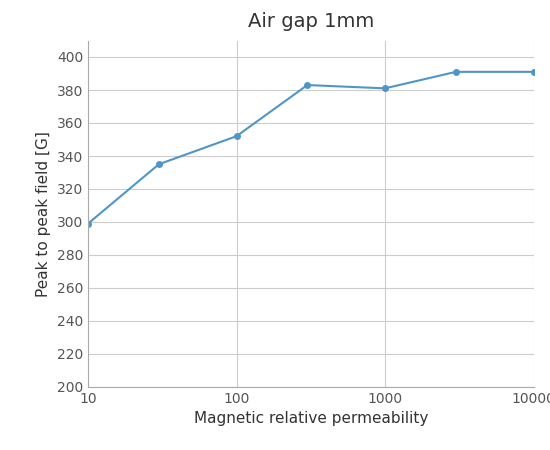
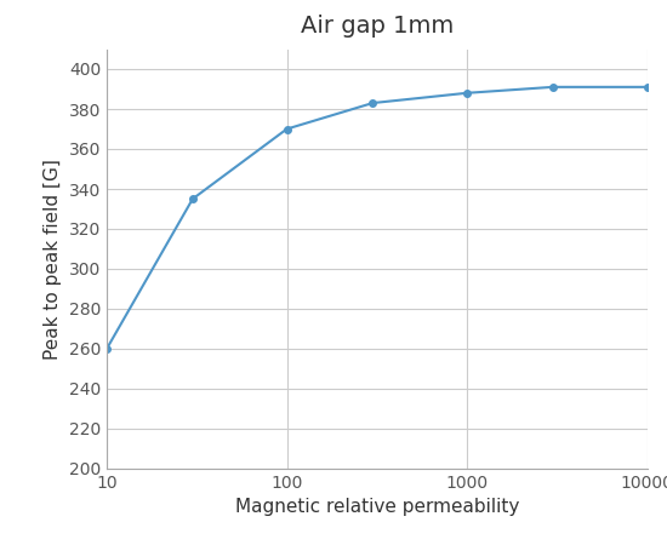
10: 299 -> 260
100: 352 -> 370
1000: 381 -> 388
